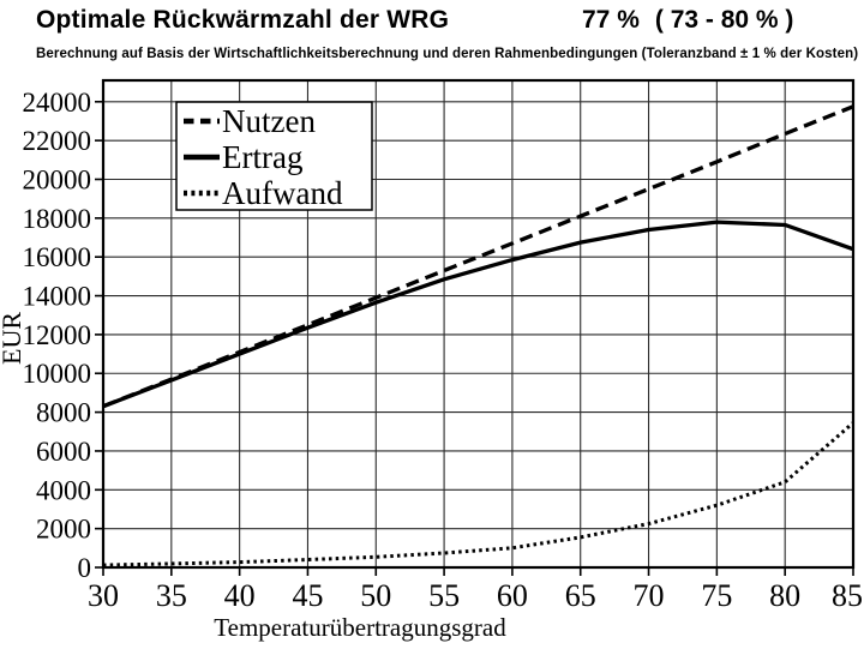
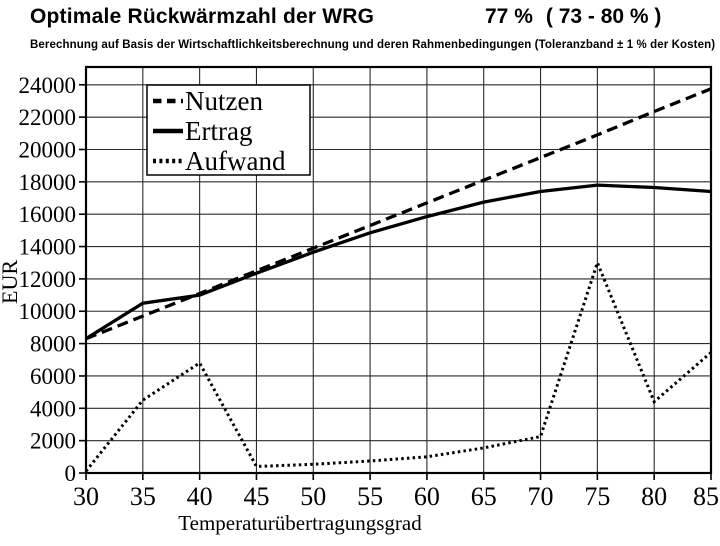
Ertrag/35: 9600 -> 10500
Aufwand/35: 200 -> 4500
Aufwand/40: 300 -> 6800
Aufwand/75: 3200 -> 13000
Ertrag/85: 16400 -> 17400
